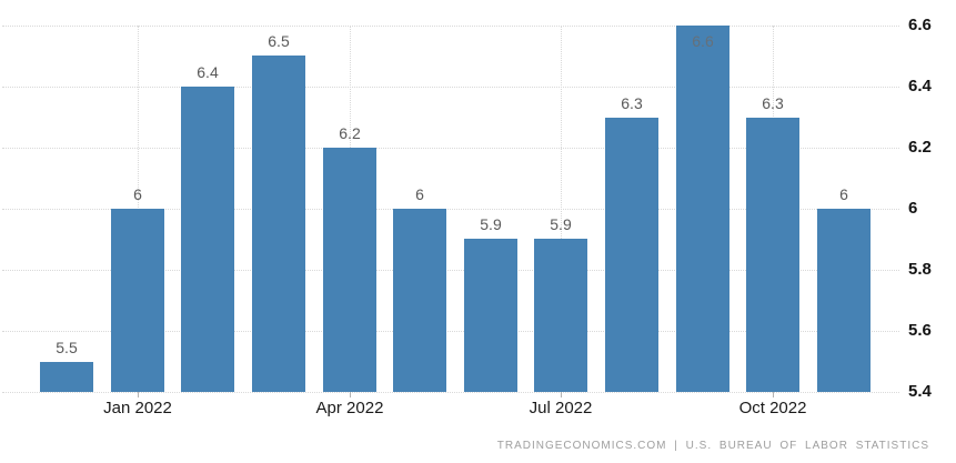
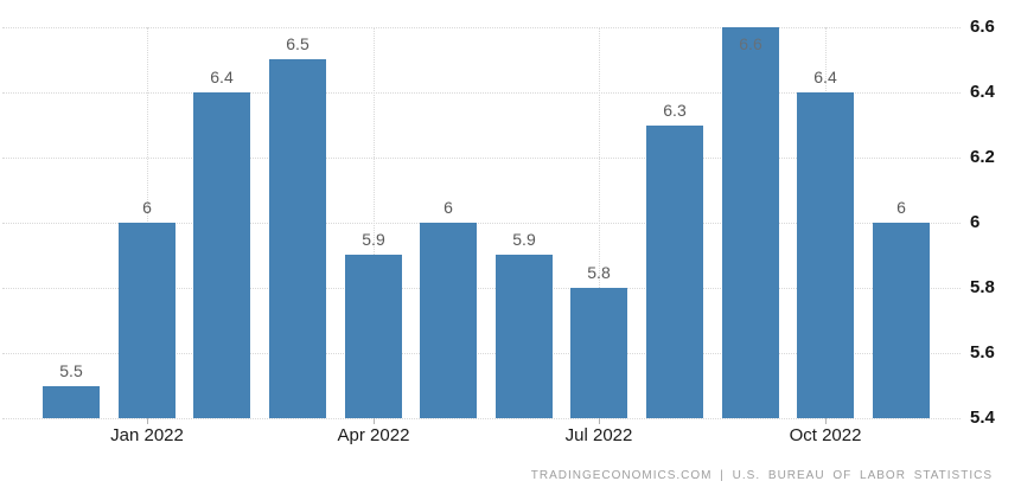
Apr 2022: 6.2 -> 5.9
Jul 2022: 5.9 -> 5.8
Oct 2022: 6.3 -> 6.4
